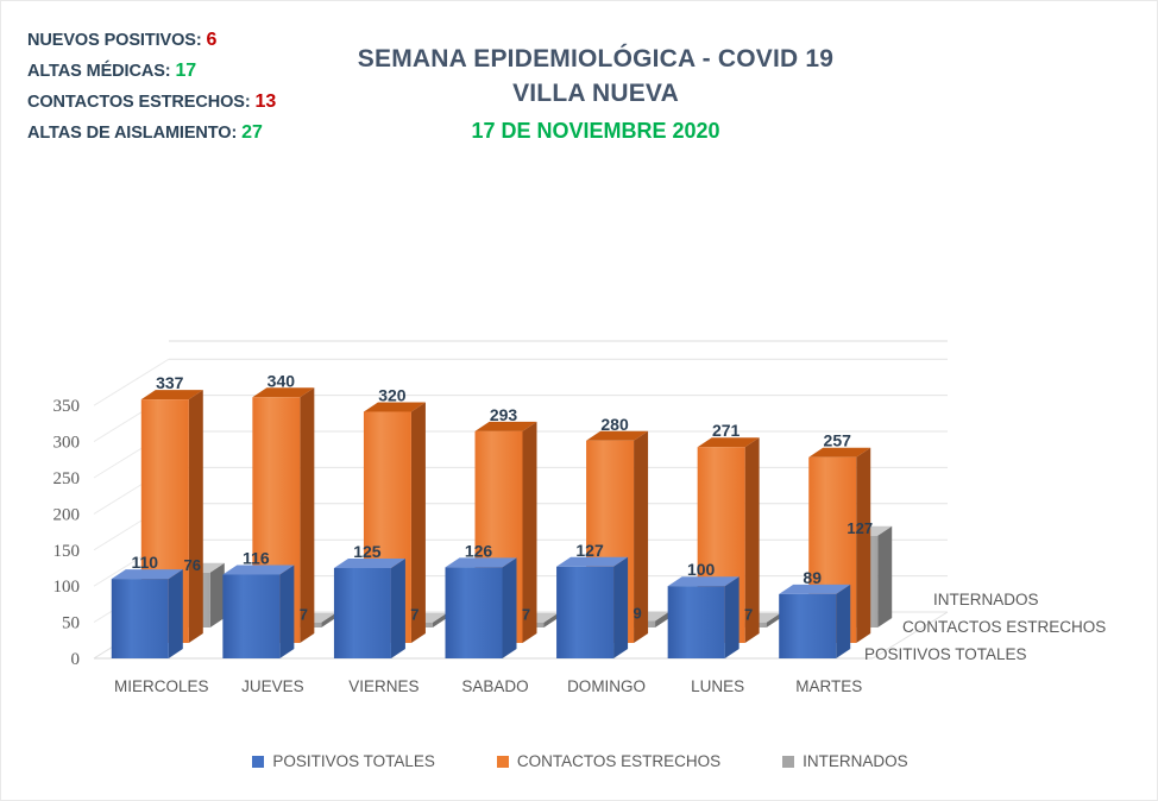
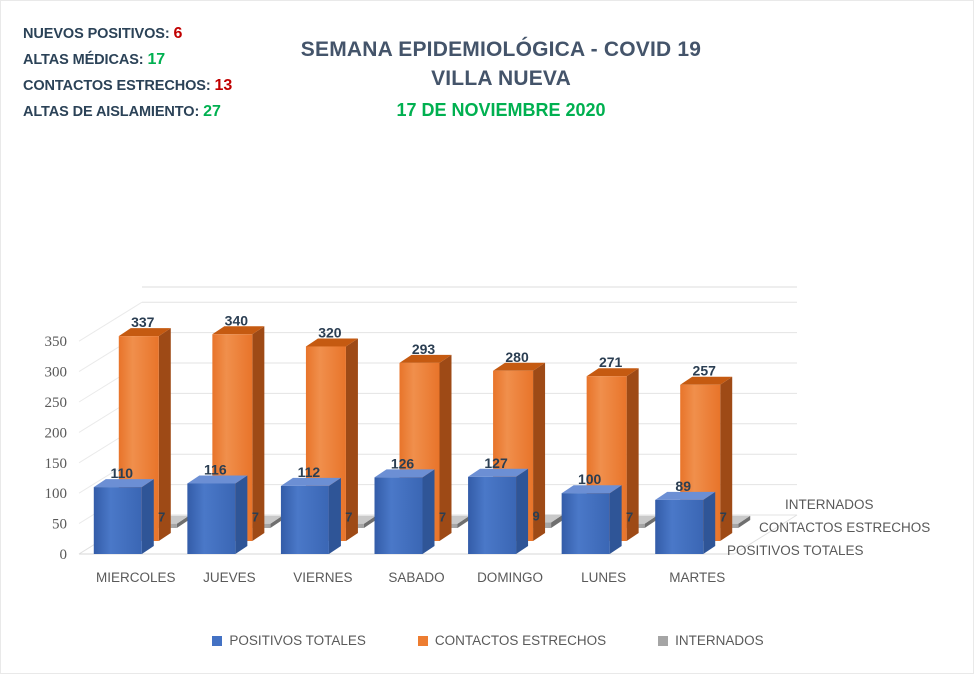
INTERNADOS/MIERCOLES: 76 -> 7
POSITIVOS TOTALES/VIERNES: 125 -> 112
INTERNADOS/MARTES: 127 -> 7
